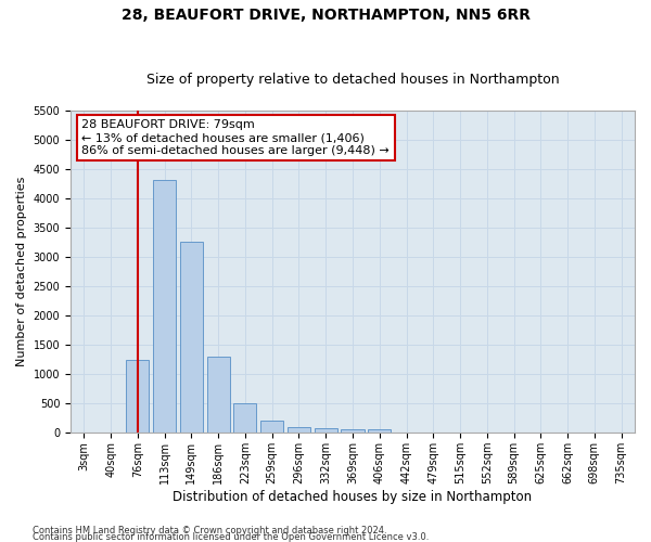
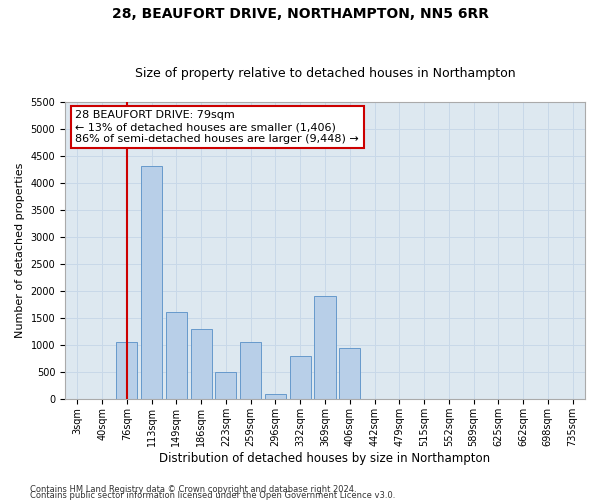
76sqm: 1250 -> 1060
149sqm: 3250 -> 1620
259sqm: 200 -> 1060
332sqm: 80 -> 800
369sqm: 60 -> 1900
406sqm: 60 -> 940
